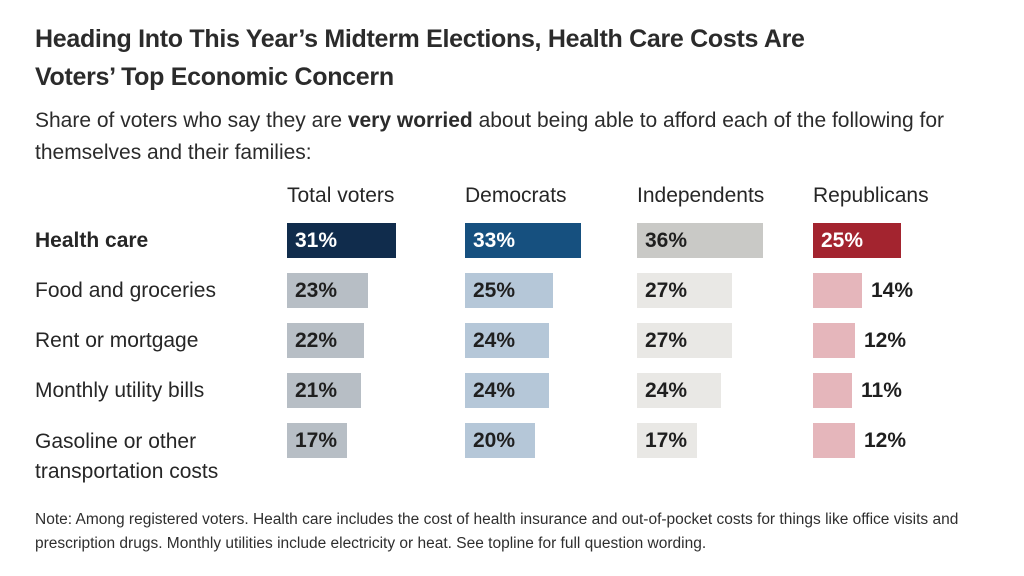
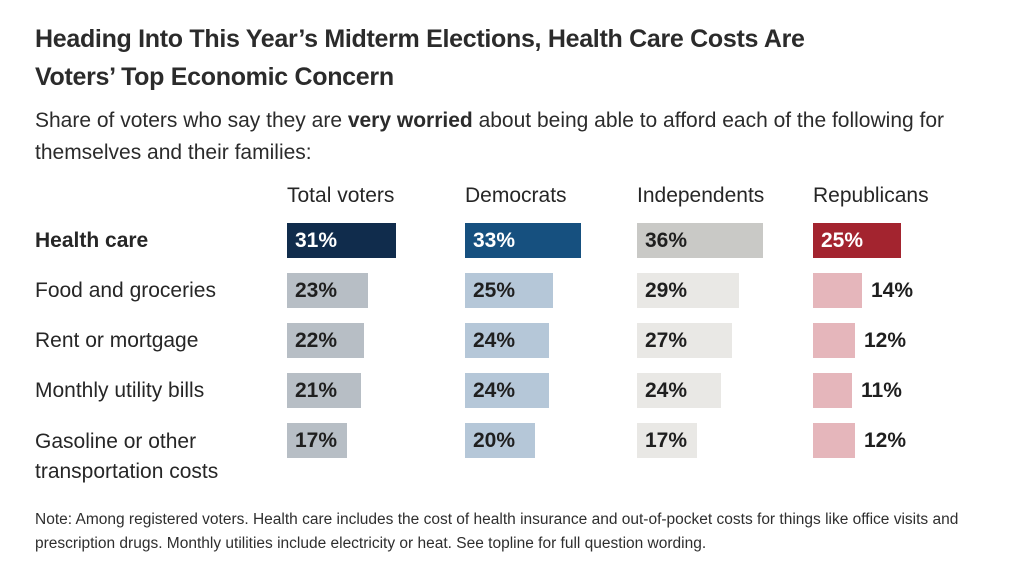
Independents/Food and groceries: 27% -> 29%
